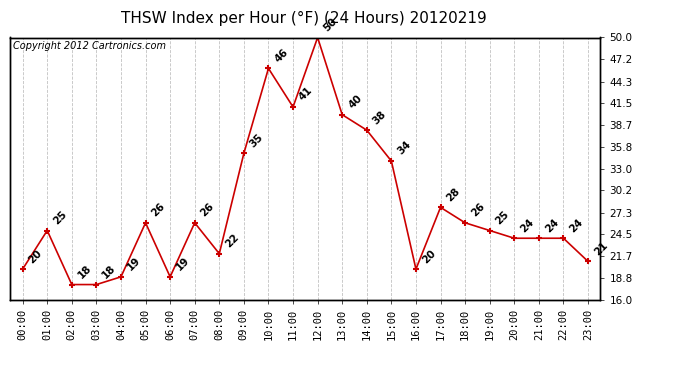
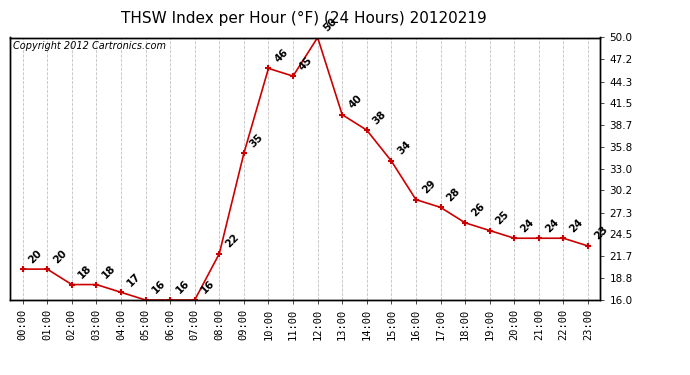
01:00: 25 -> 20
04:00: 19 -> 17
05:00: 26 -> 16
06:00: 19 -> 16
07:00: 26 -> 16
11:00: 41 -> 45
16:00: 20 -> 29
23:00: 21 -> 23
